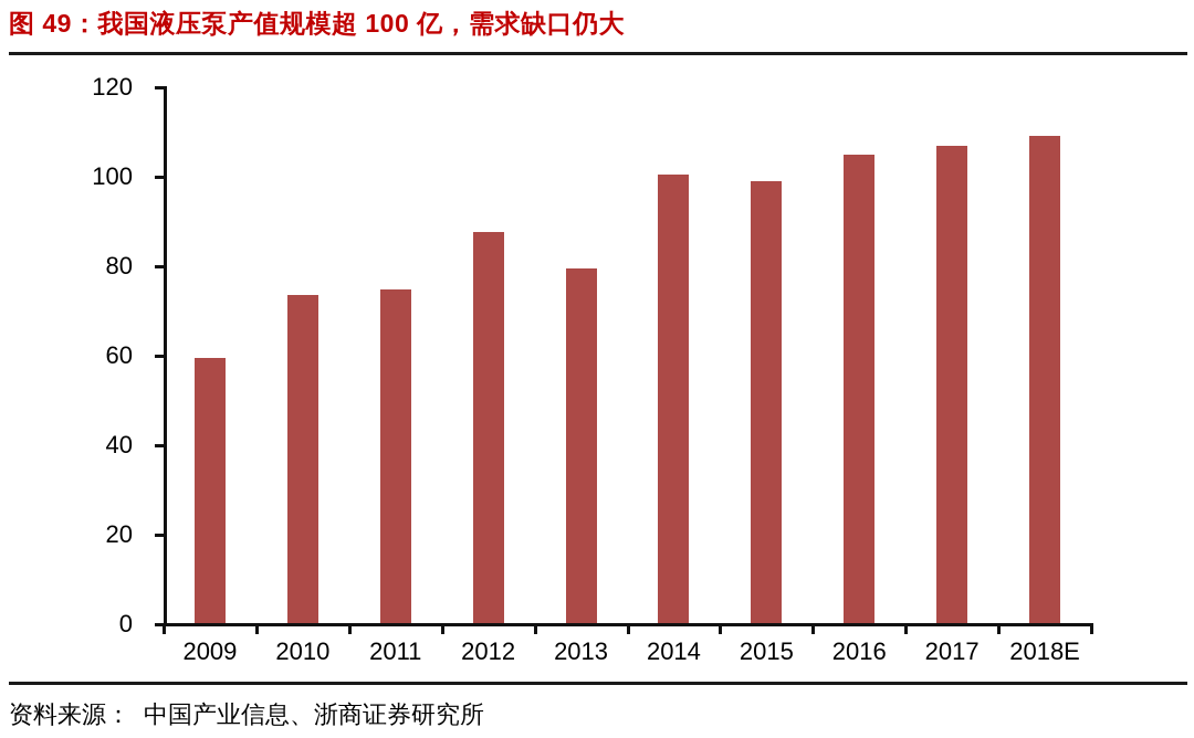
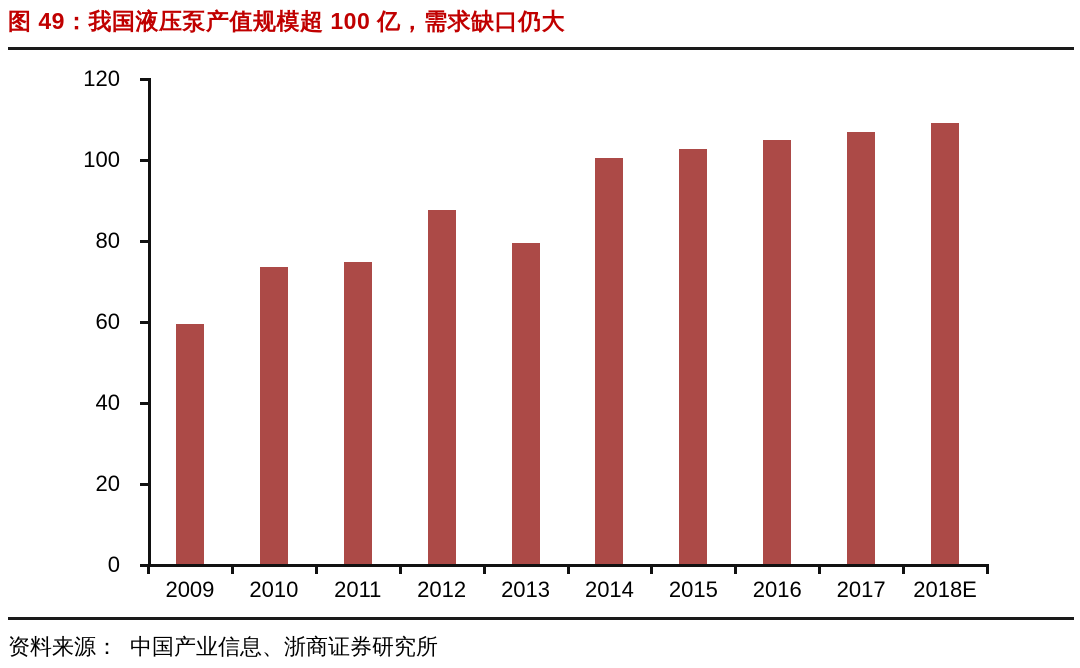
2015: 99 -> 103
